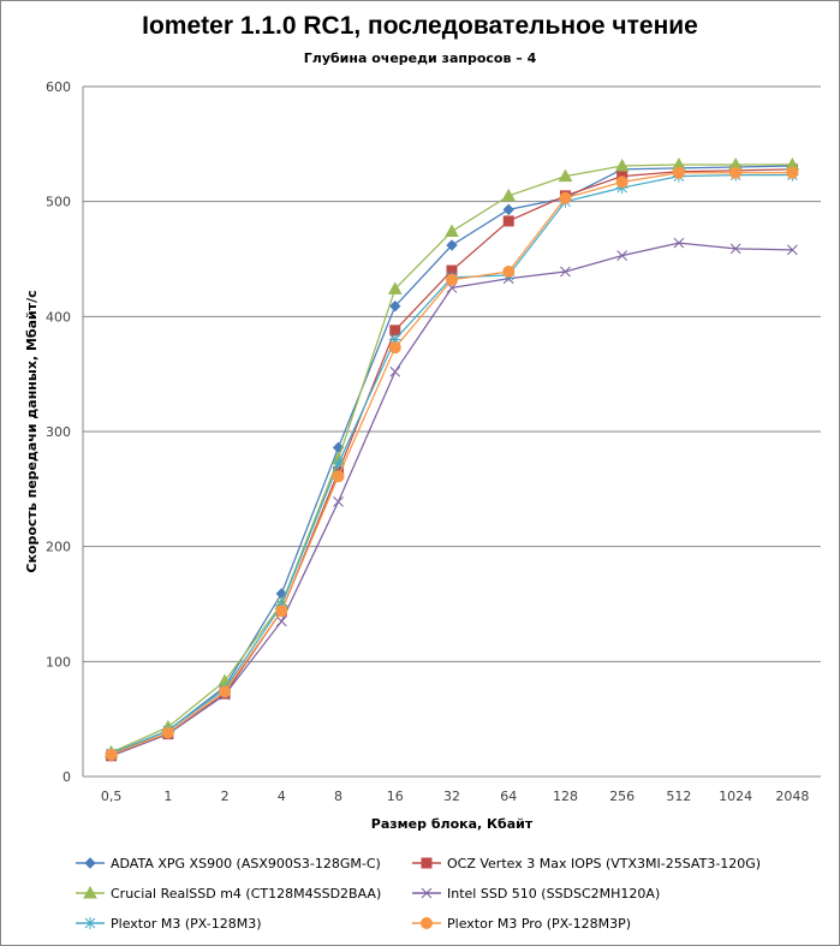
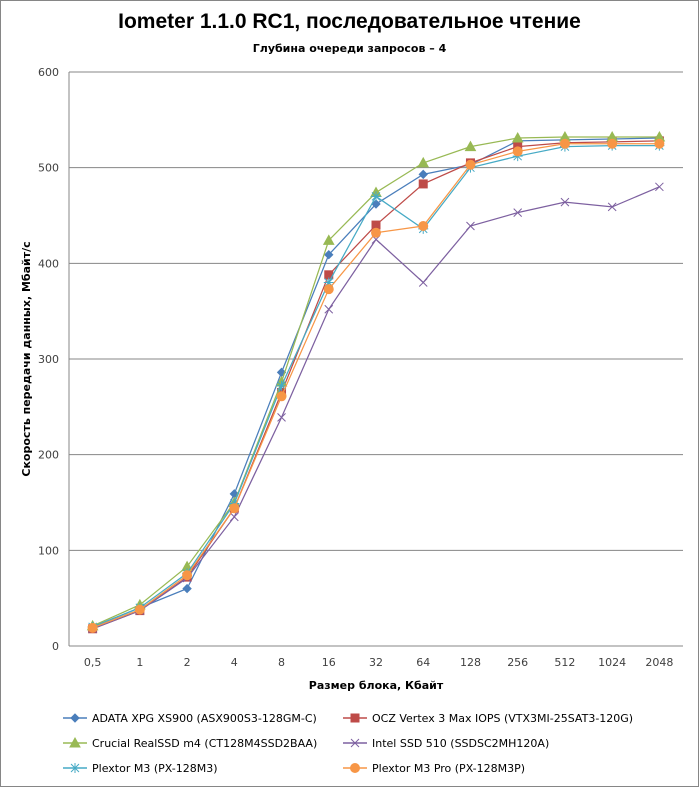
ADATA XPG XS900 (ASX900S3-128GM-C)/2: 80 -> 60
Plextor M3 (PX-128M3)/32: 430 -> 470
Intel SSD 510 (SSDSC2MH120A)/64: 430 -> 380
Intel SSD 510 (SSDSC2MH120A)/2048: 460 -> 480
